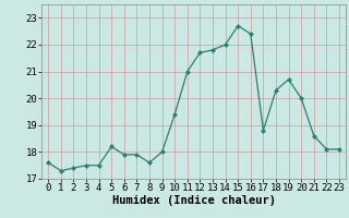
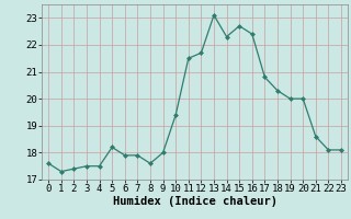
11: 21.0 -> 21.5
13: 21.8 -> 23.1
14: 22.0 -> 22.3
17: 18.8 -> 20.8
19: 20.7 -> 20.0
